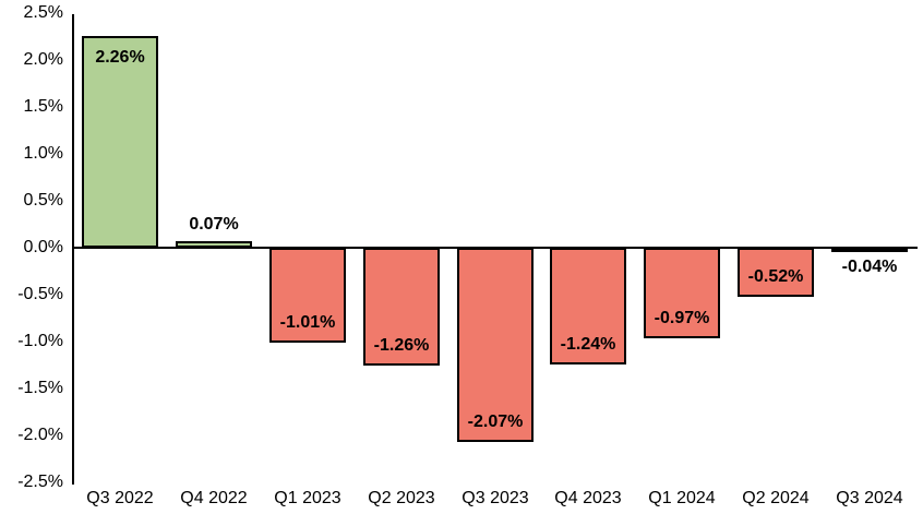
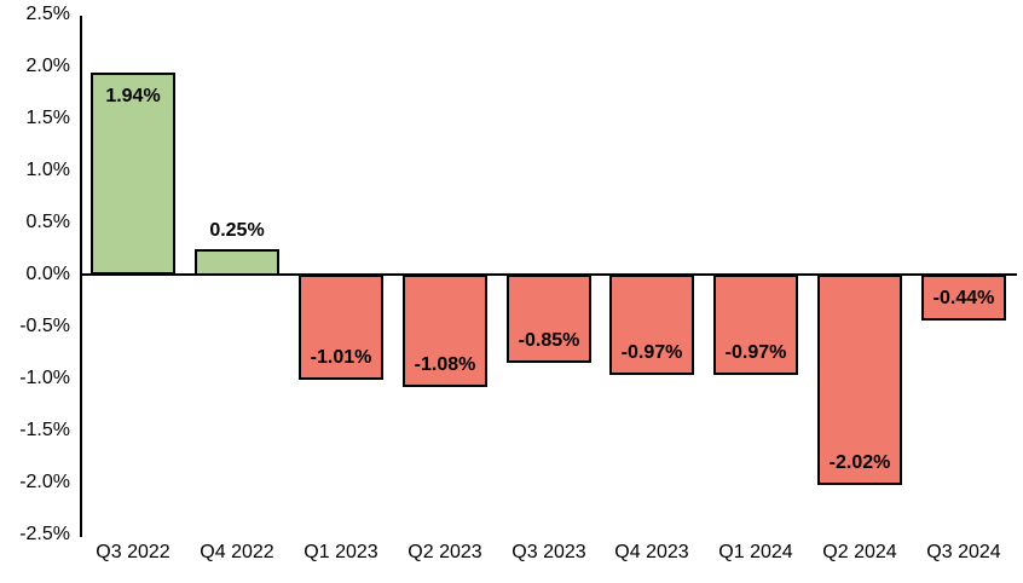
Q3 2022: 2.26% -> 1.94%
Q4 2022: 0.07% -> 0.25%
Q2 2023: -1.26% -> -1.08%
Q3 2023: -2.07% -> -0.85%
Q4 2023: -1.24% -> -0.97%
Q2 2024: -0.52% -> -2.02%
Q3 2024: -0.04% -> -0.44%
